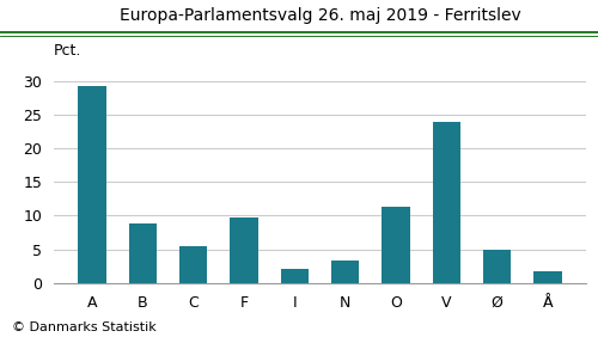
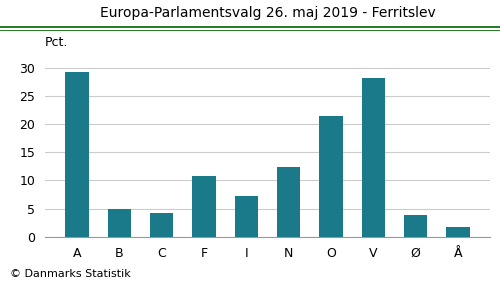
B: 8.9 -> 5.0
C: 5.4 -> 4.2
F: 9.8 -> 10.8
I: 2.1 -> 7.2
N: 3.4 -> 12.4
O: 11.3 -> 21.4
V: 23.9 -> 28.2
Ø: 5.0 -> 3.8
